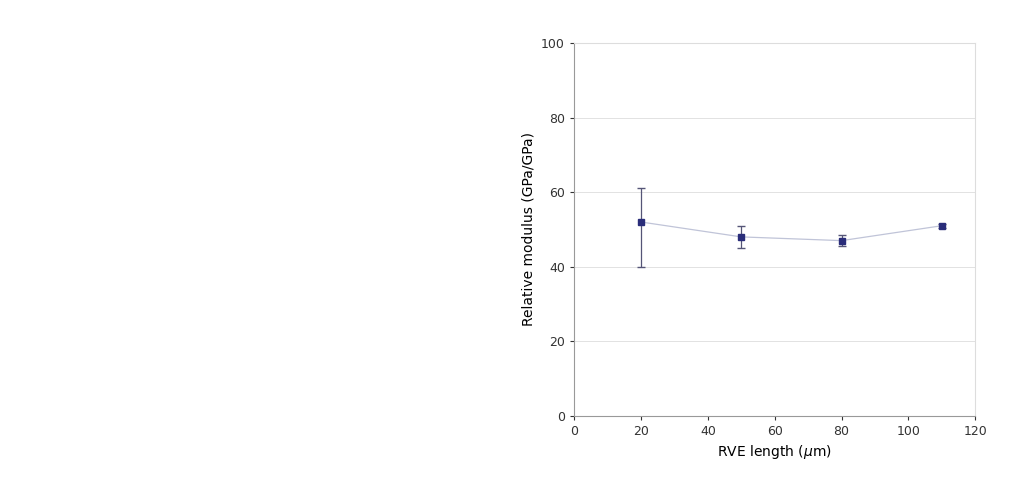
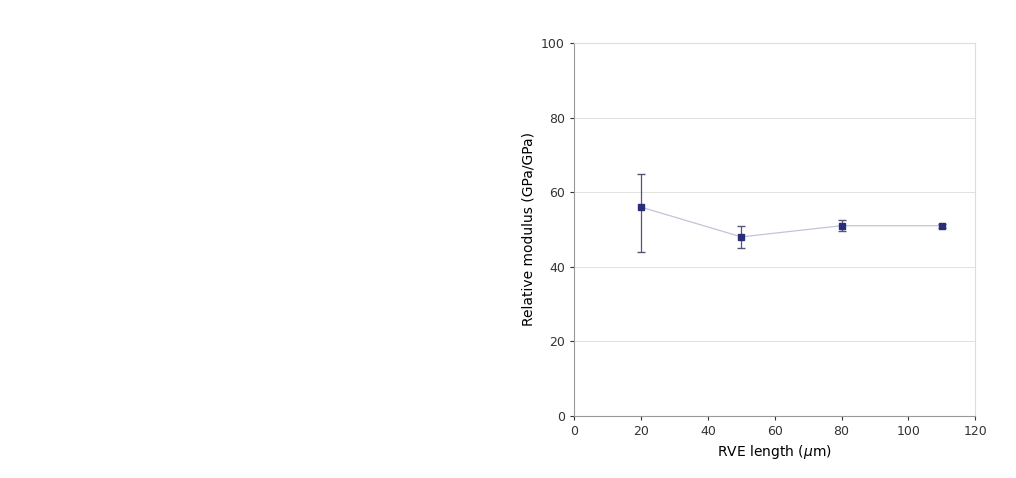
20: 52 -> 56
80: 47 -> 51
